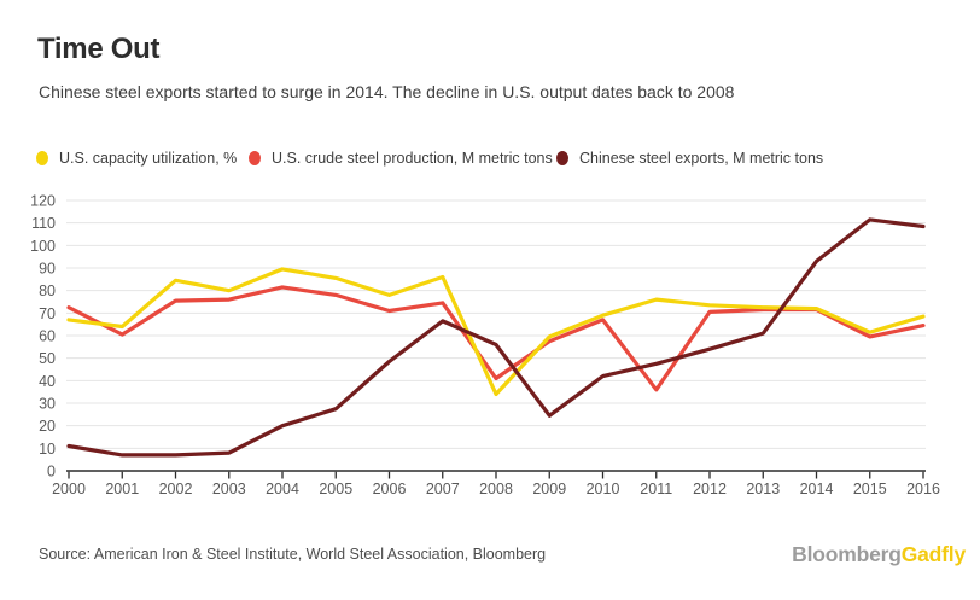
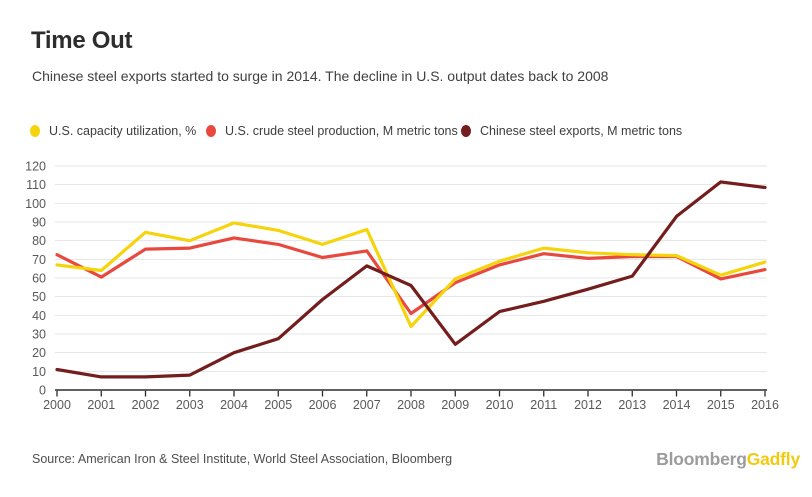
U.S. crude steel production, M metric tons/2011: 36 -> 73
